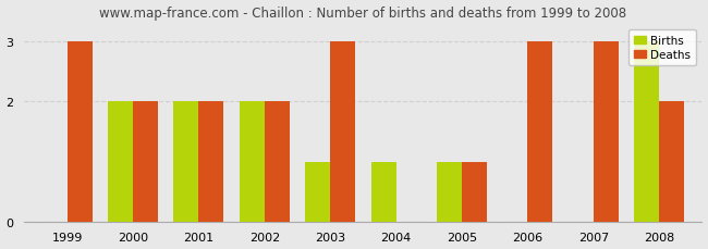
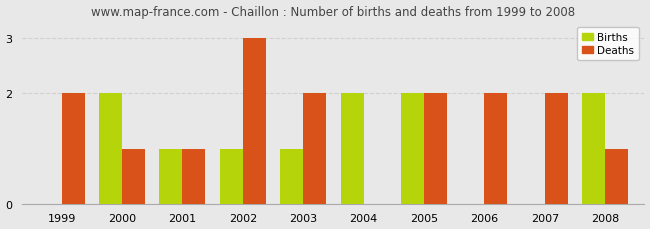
Deaths/1999: 3 -> 2
Deaths/2000: 2 -> 1
Births/2001: 2 -> 1
Deaths/2001: 2 -> 1
Births/2002: 2 -> 1
Deaths/2002: 2 -> 3
Deaths/2003: 3 -> 2
Births/2004: 1 -> 2
Births/2005: 1 -> 2
Deaths/2005: 1 -> 2
Deaths/2006: 3 -> 2
Deaths/2007: 3 -> 2
Births/2008: 3 -> 2
Deaths/2008: 2 -> 1
